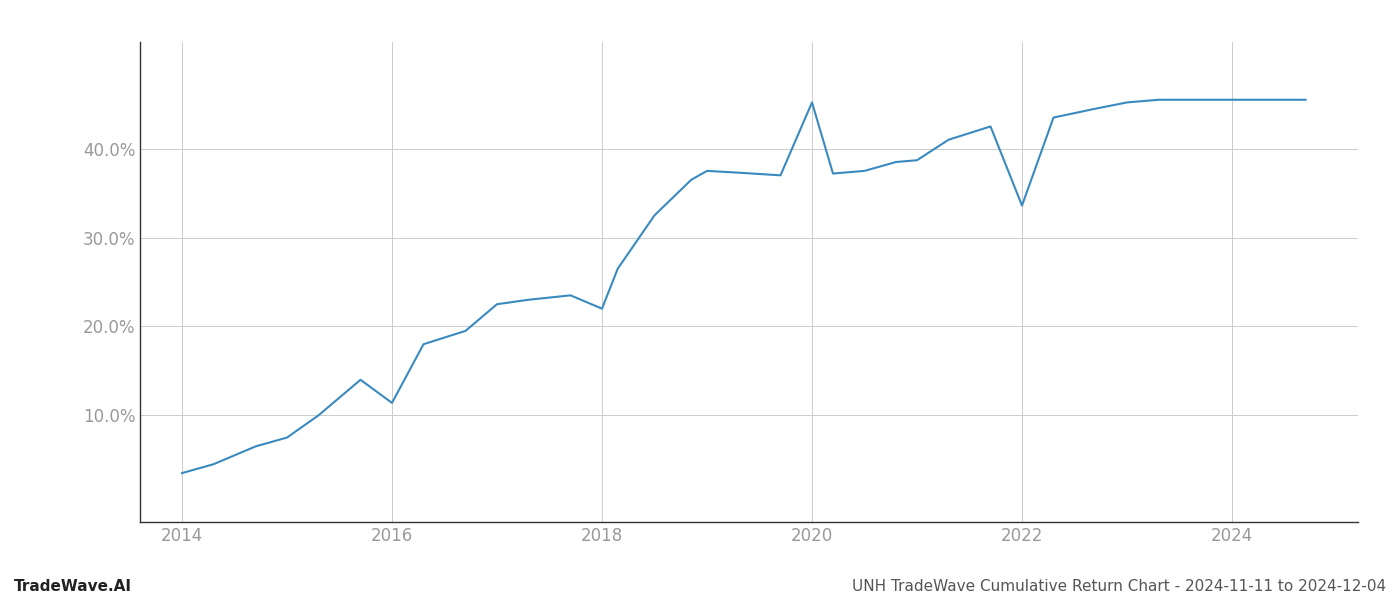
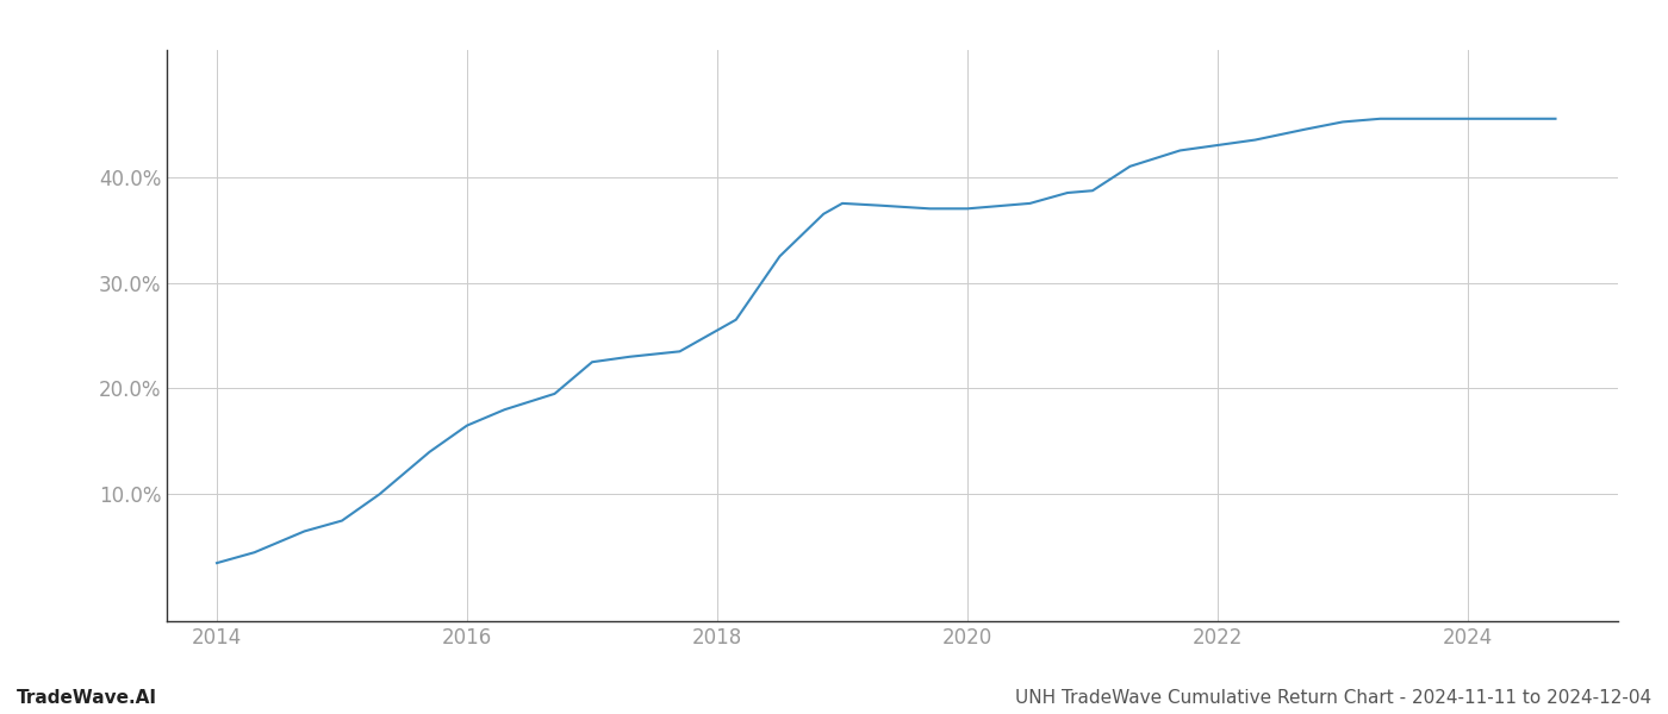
2016: 11.4% -> 16.5%
2018: 22.0% -> 25.5%
2020: 45.2% -> 37.0%
2022: 33.6% -> 43.0%
